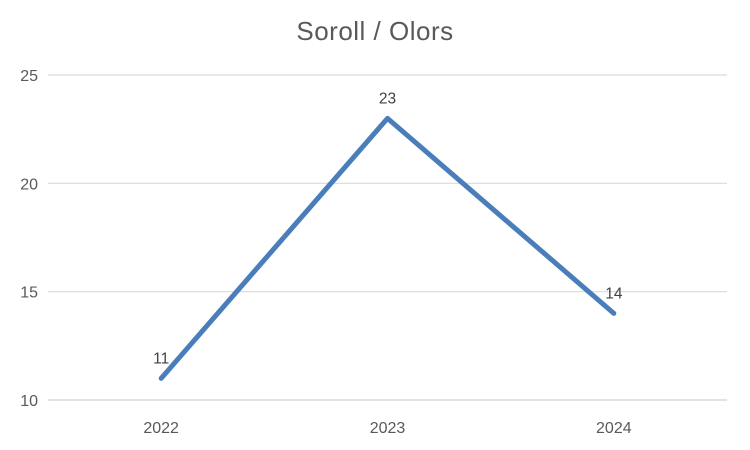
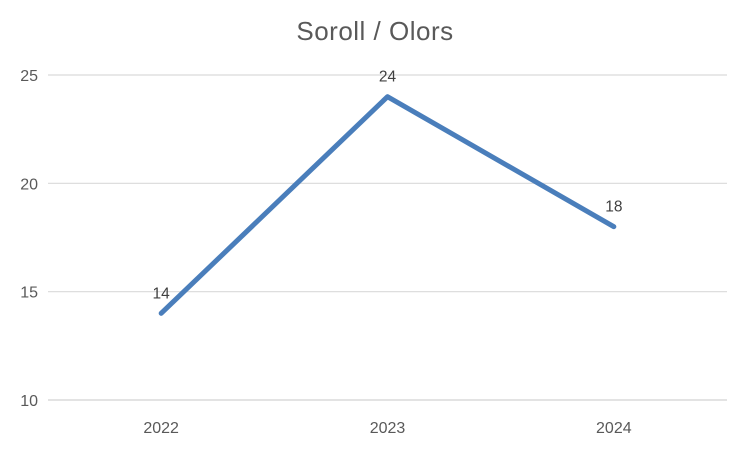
2022: 11 -> 14
2023: 23 -> 24
2024: 14 -> 18
